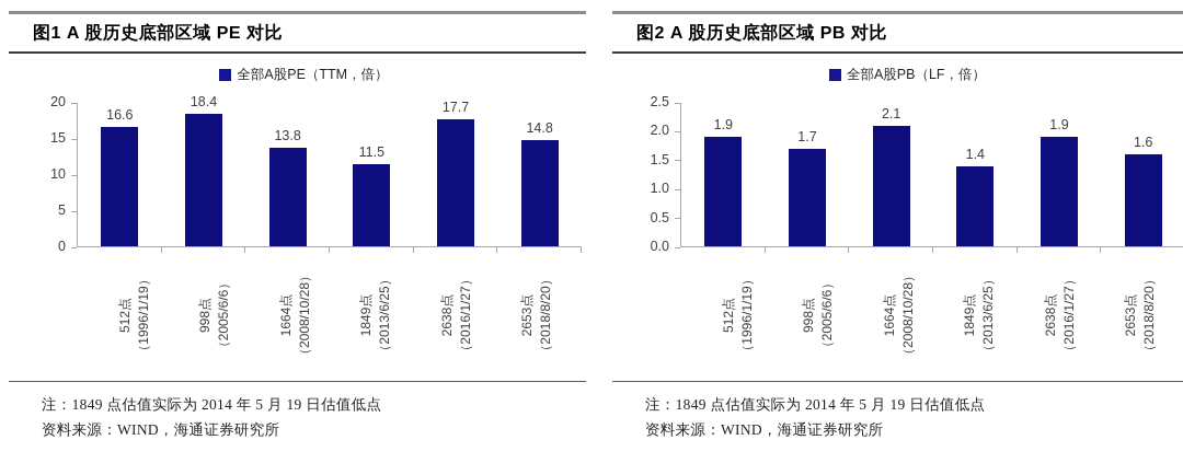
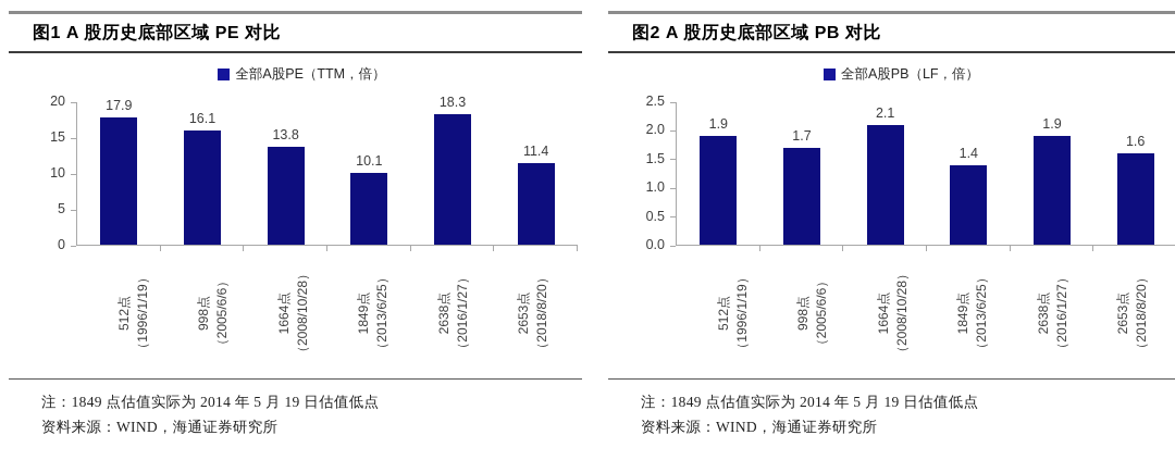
图1 A股历史底部区域PE对比/512点 （1996/1/19）: 16.6 -> 17.9
图1 A股历史底部区域PE对比/998点 （2005/6/6）: 18.4 -> 16.1
图1 A股历史底部区域PE对比/1849点 （2013/6/25）: 11.5 -> 10.1
图1 A股历史底部区域PE对比/2638点 （2016/1/27）: 17.7 -> 18.3
图1 A股历史底部区域PE对比/2653点 （2018/8/20）: 14.8 -> 11.4
